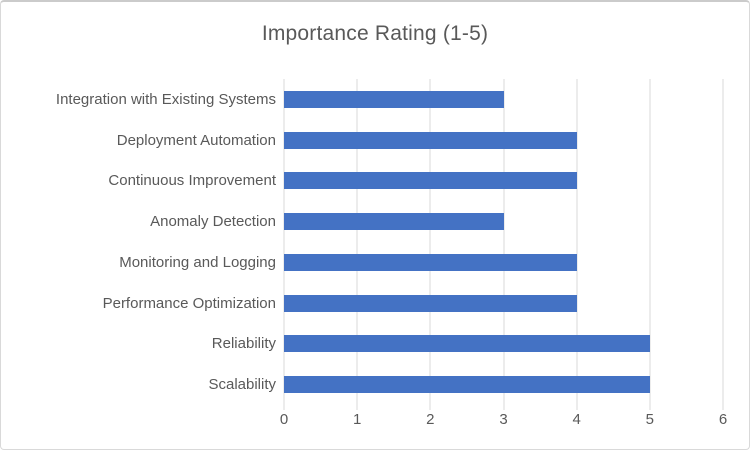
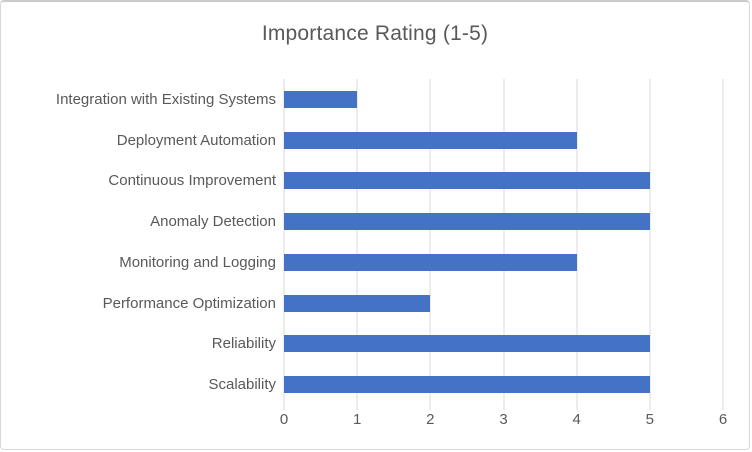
Integration with Existing Systems: 3 -> 1
Continuous Improvement: 4 -> 5
Anomaly Detection: 3 -> 5
Performance Optimization: 4 -> 2
